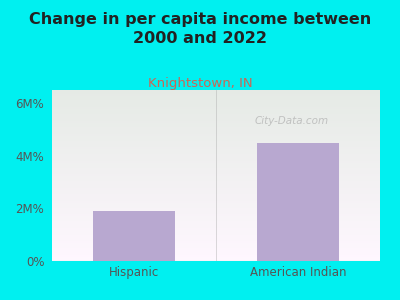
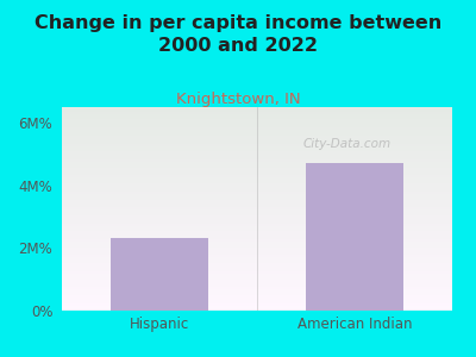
Hispanic: 1.9M% -> 2.3M%
American Indian: 4.5M% -> 4.7M%
